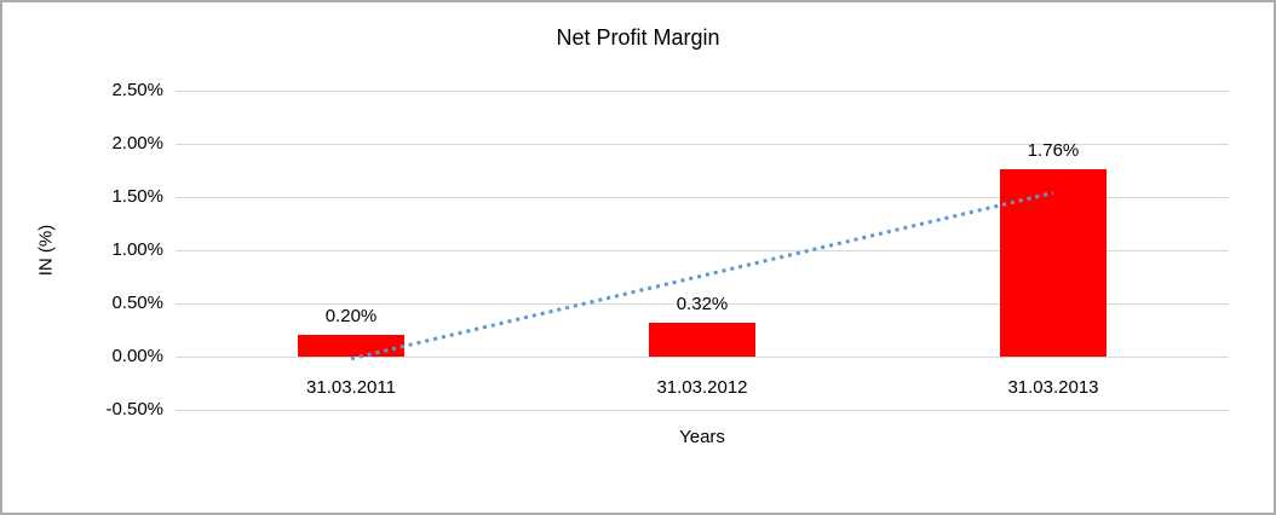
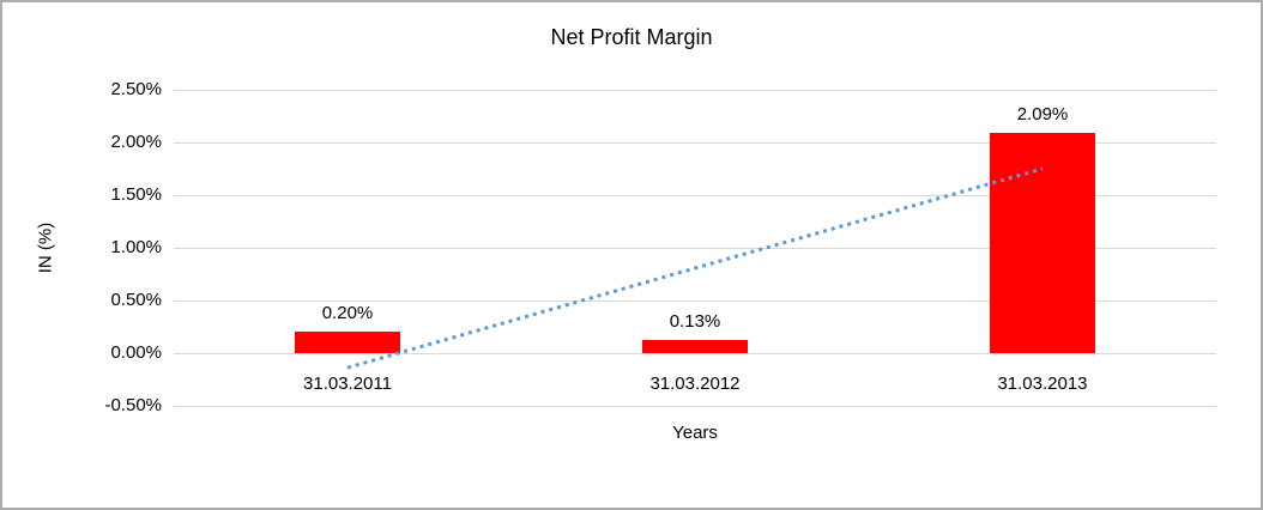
31.03.2012: 0.32% -> 0.13%
31.03.2013: 1.76% -> 2.09%
